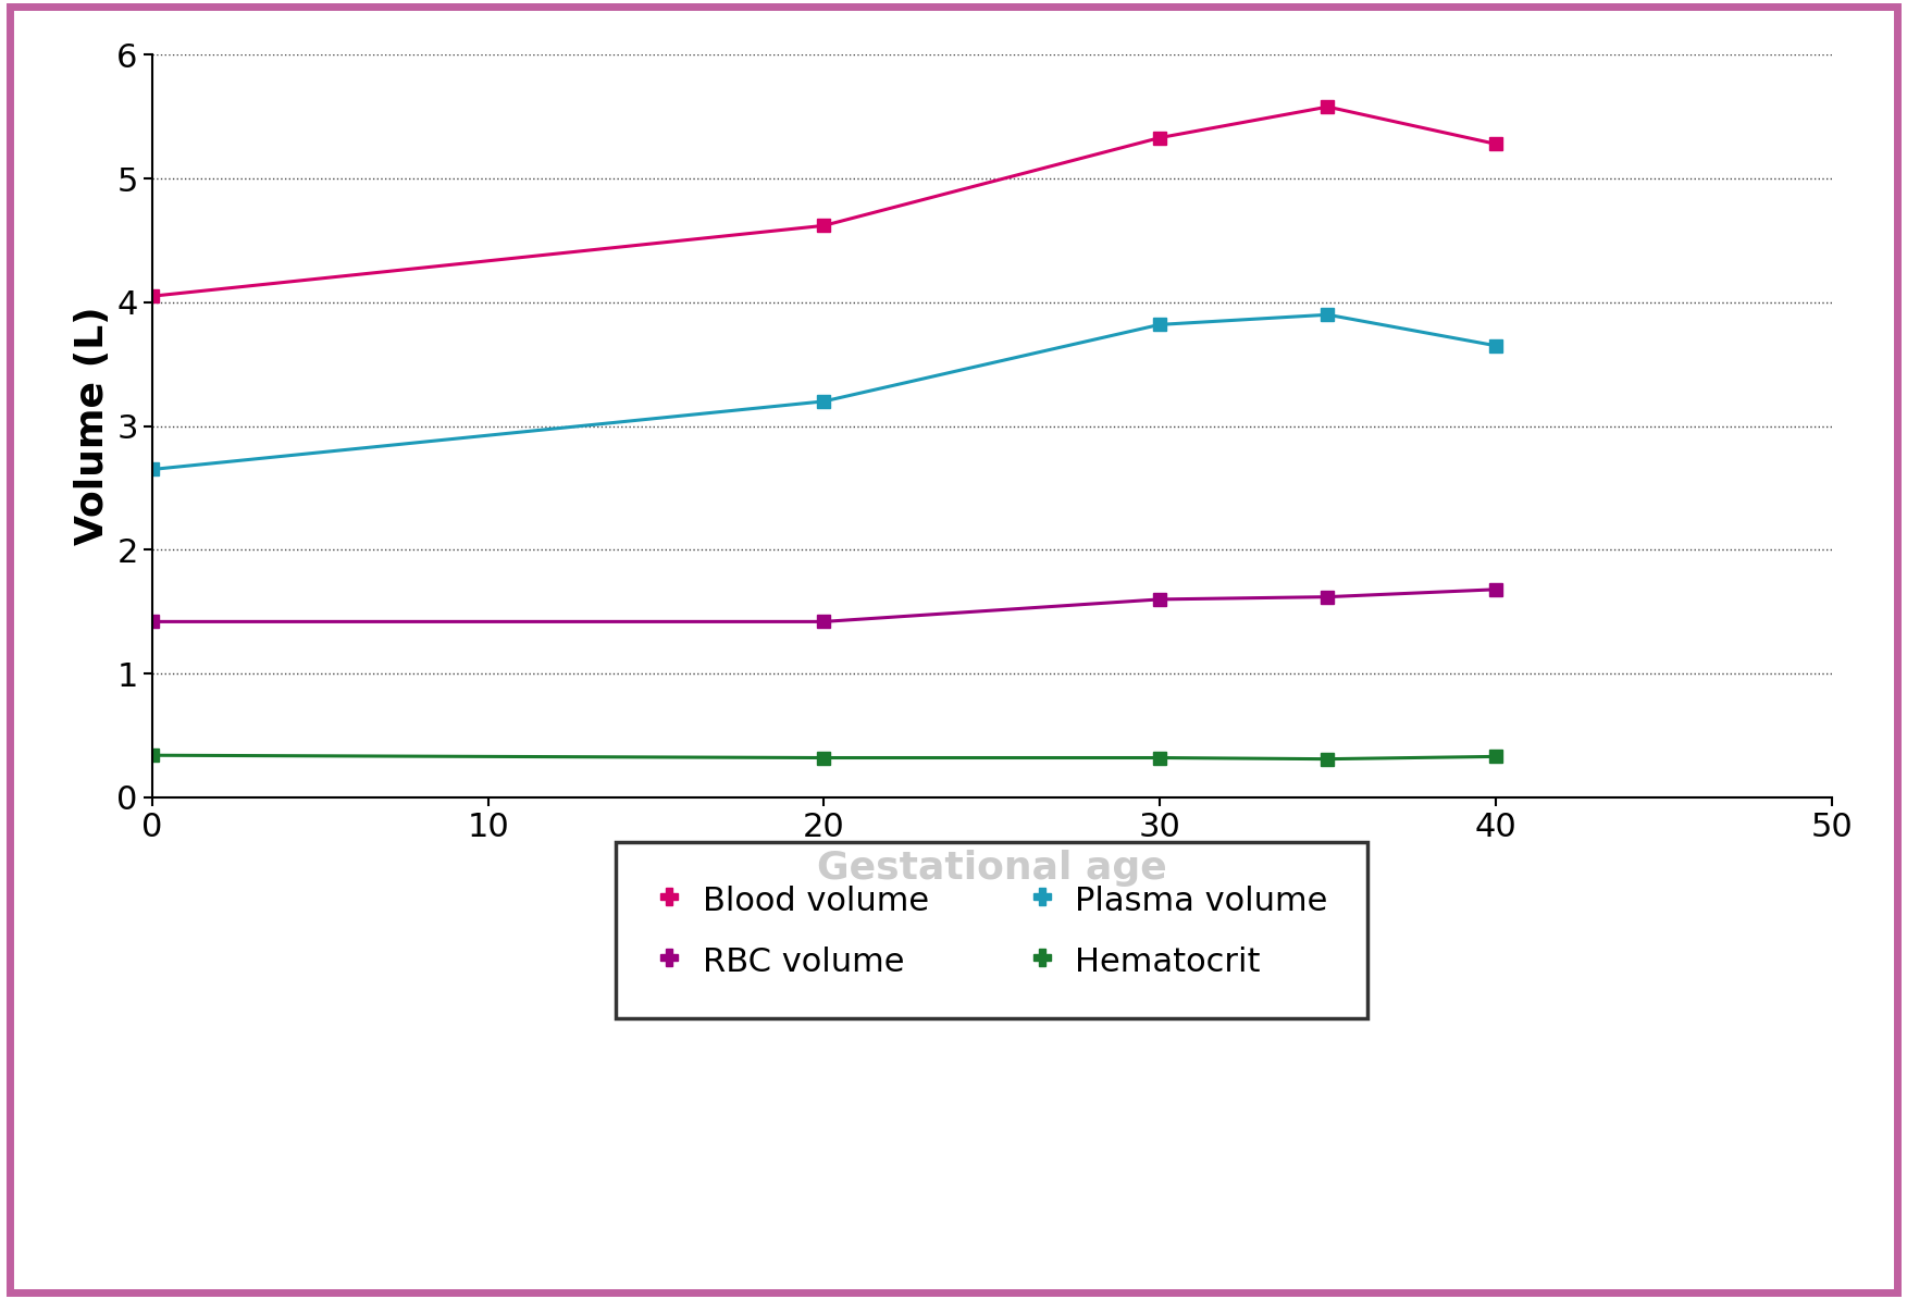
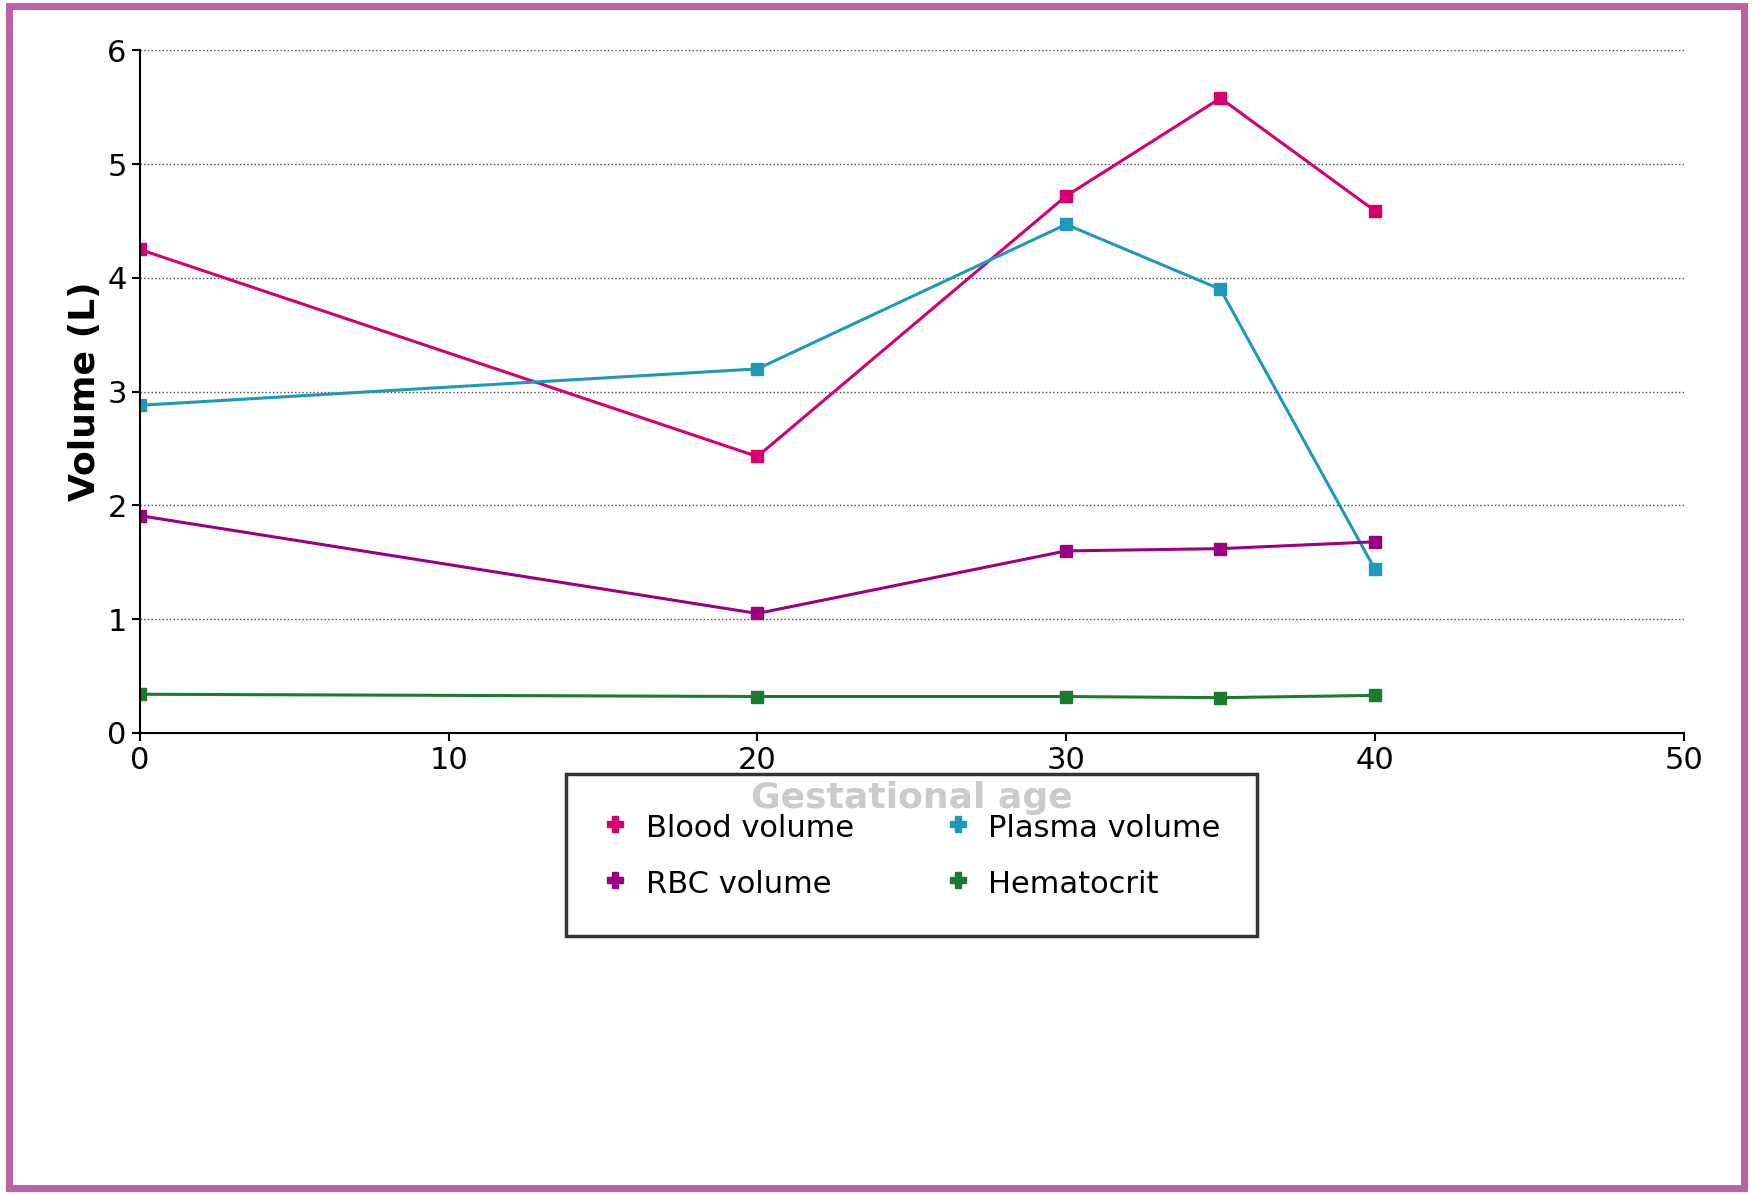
Blood volume/0: 4.05 -> 4.25
Plasma volume/0: 2.65 -> 2.88
RBC volume/0: 1.42 -> 1.91
Blood volume/20: 4.62 -> 2.43
RBC volume/20: 1.42 -> 1.05
Blood volume/30: 5.33 -> 4.72
Plasma volume/30: 3.82 -> 4.47
Blood volume/40: 5.28 -> 4.59
Plasma volume/40: 3.65 -> 1.44
